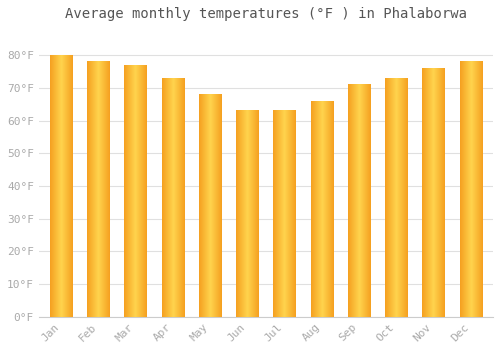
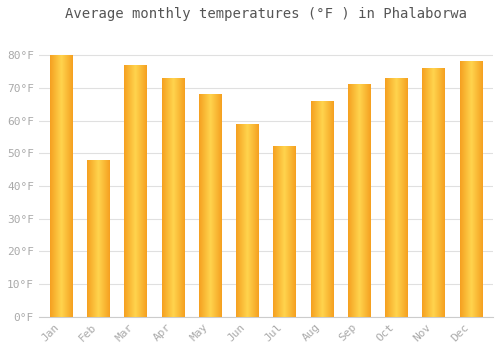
Feb: 78°F -> 48°F
Jun: 63°F -> 59°F
Jul: 63°F -> 52°F
